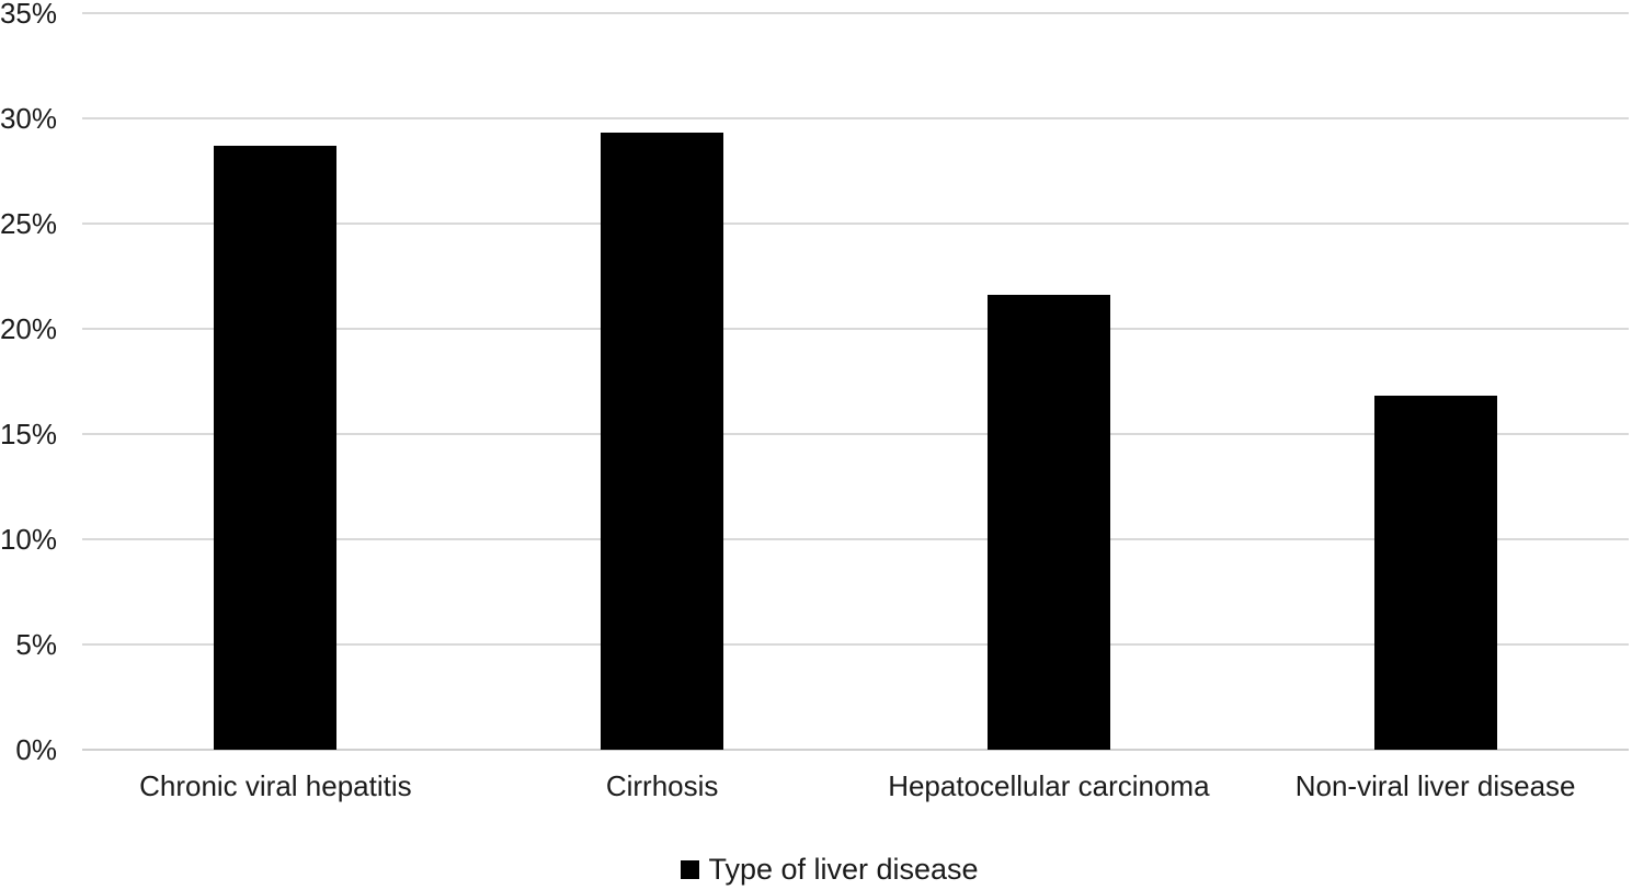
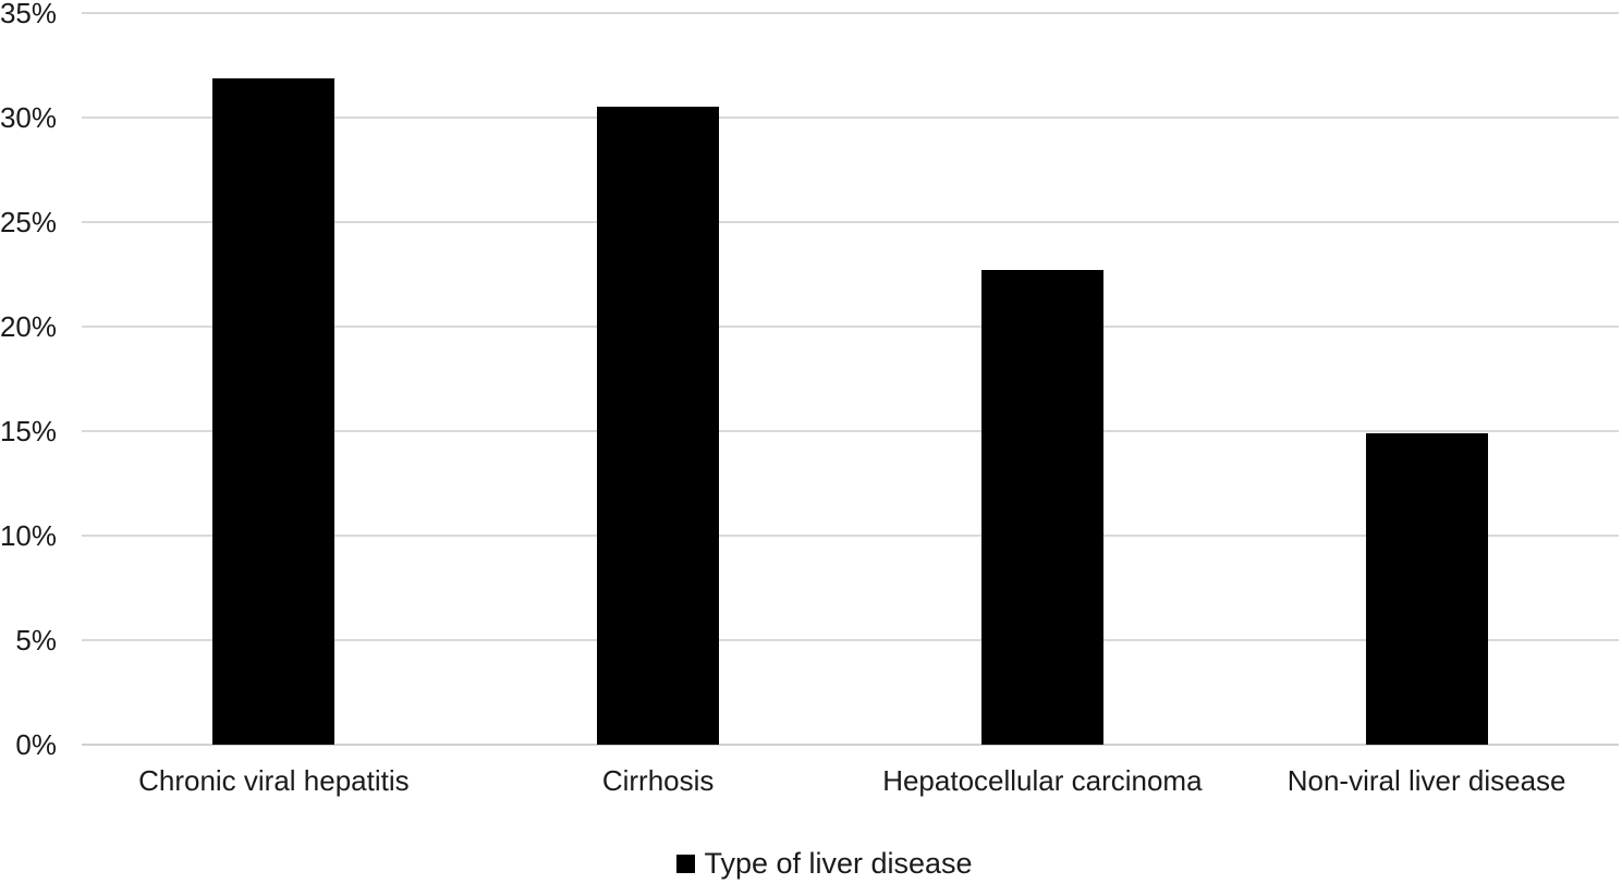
Chronic viral hepatitis: 28.7% -> 31.9%
Cirrhosis: 29.3% -> 30.5%
Hepatocellular carcinoma: 21.6% -> 22.7%
Non-viral liver disease: 16.8% -> 14.9%
